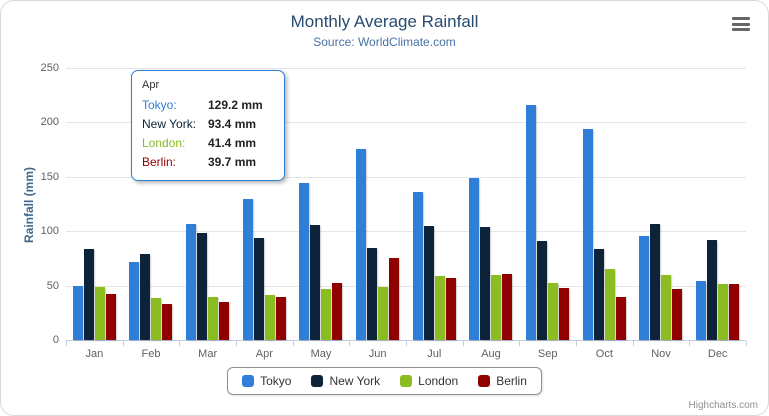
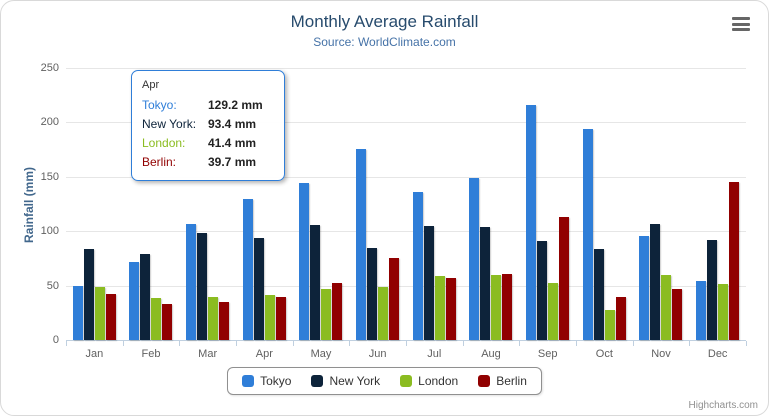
Berlin/Sep: 48 -> 113
London/Oct: 65 -> 28
Berlin/Dec: 51 -> 145
